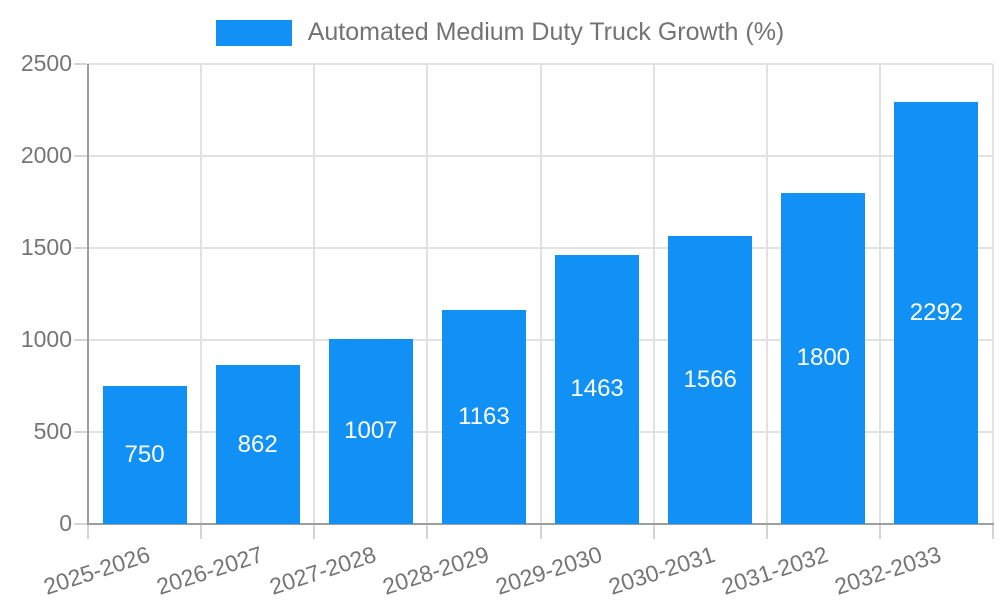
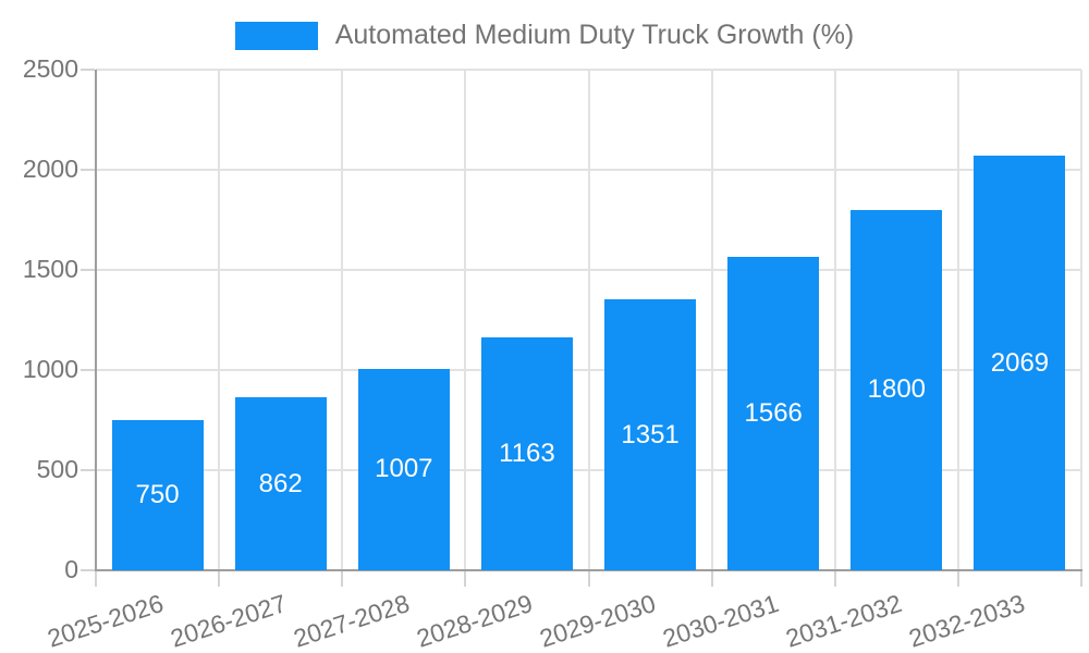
2029-2030: 1463 -> 1351
2032-2033: 2292 -> 2069
